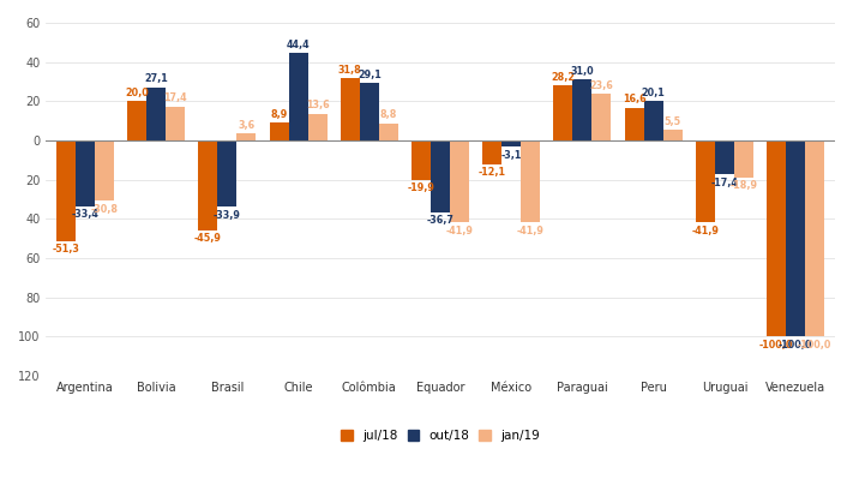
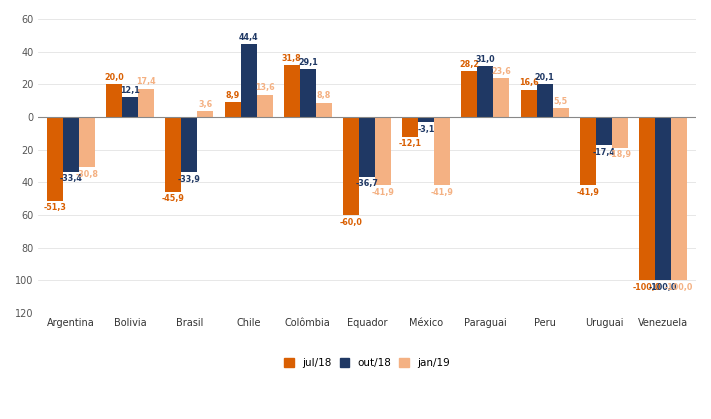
out/18/Bolivia: 27,1 -> 12,1
jul/18/Equador: -19,9 -> -60,0
